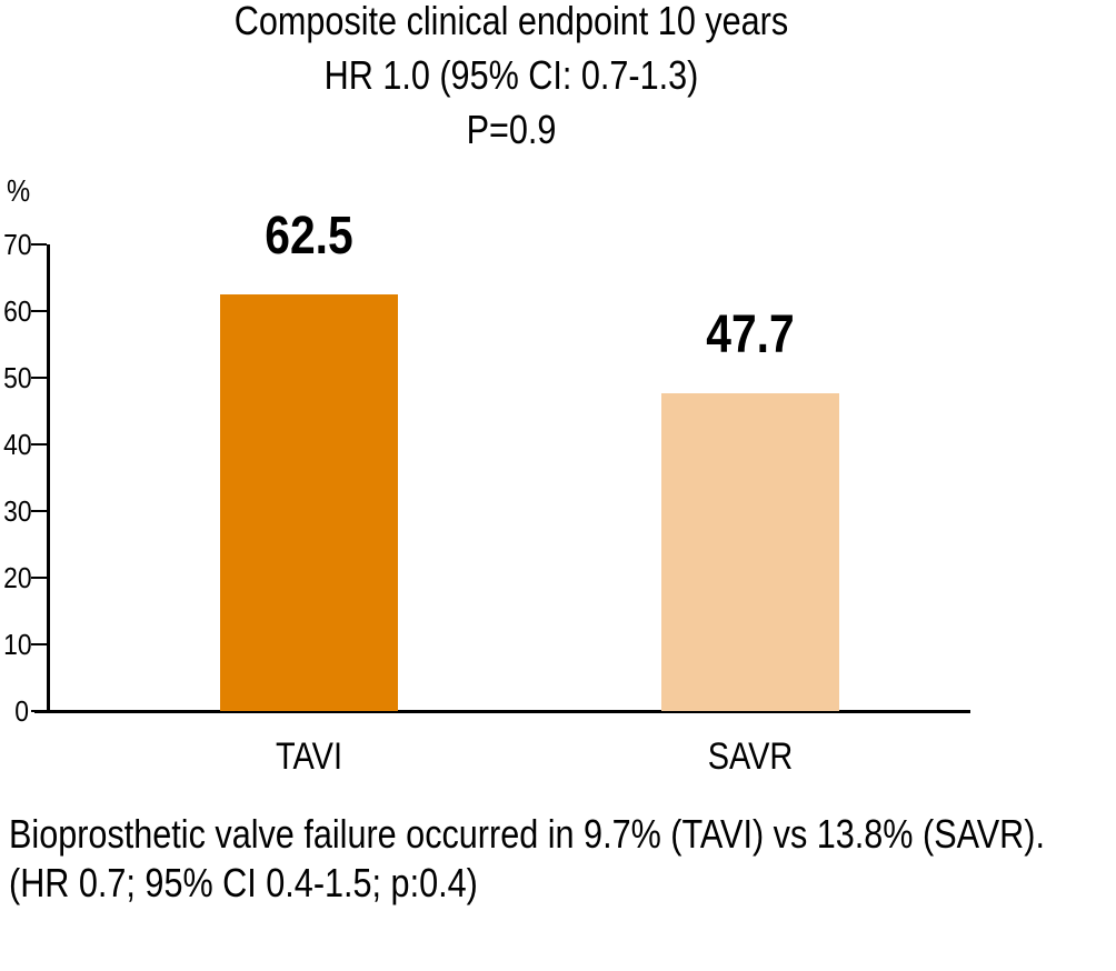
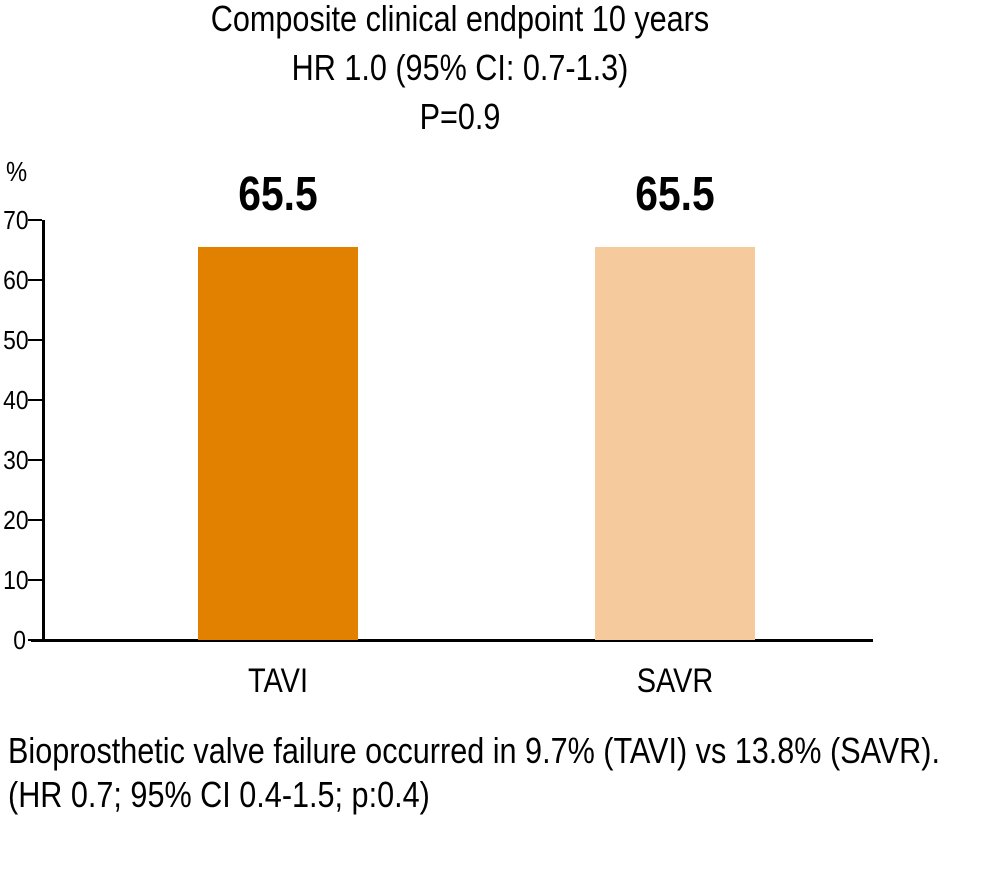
TAVI: 62.5 -> 65.5
SAVR: 47.7 -> 65.5
